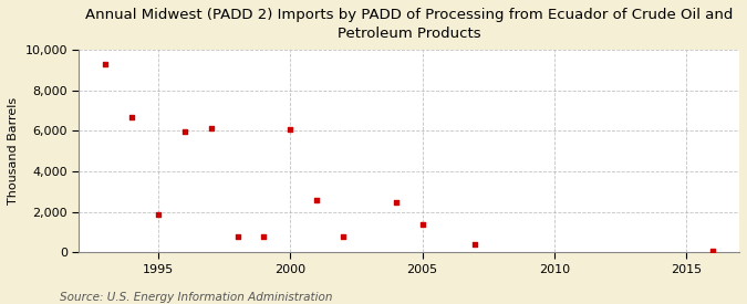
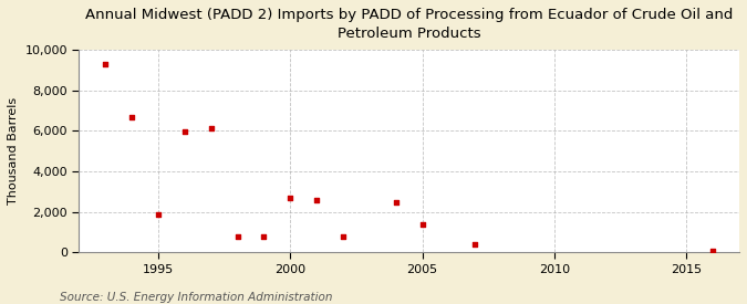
2000: 6,100 -> 2,700
